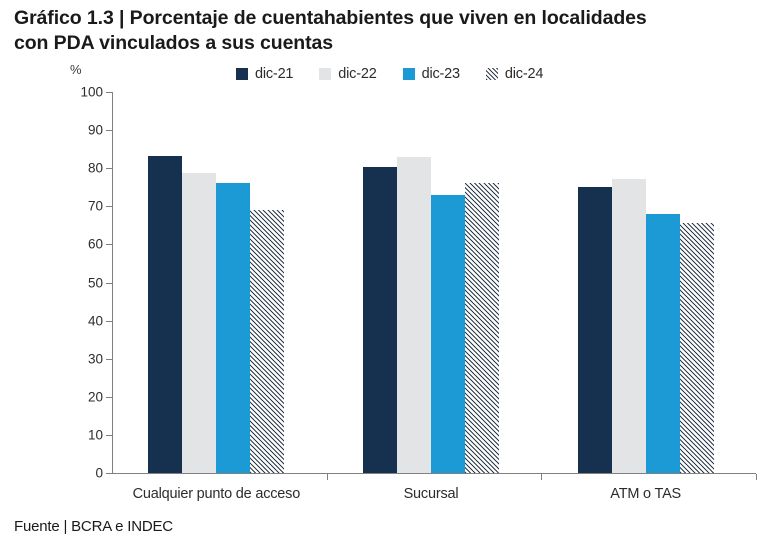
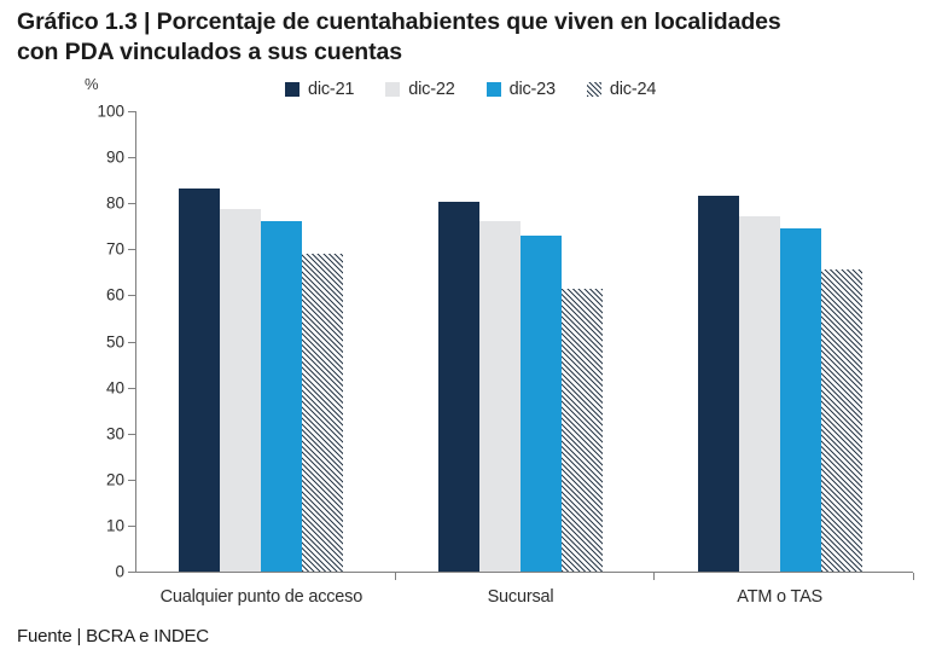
dic-22/Sucursal: 83 -> 76
dic-24/Sucursal: 76 -> 62
dic-21/ATM o TAS: 75 -> 82
dic-23/ATM o TAS: 68 -> 75
